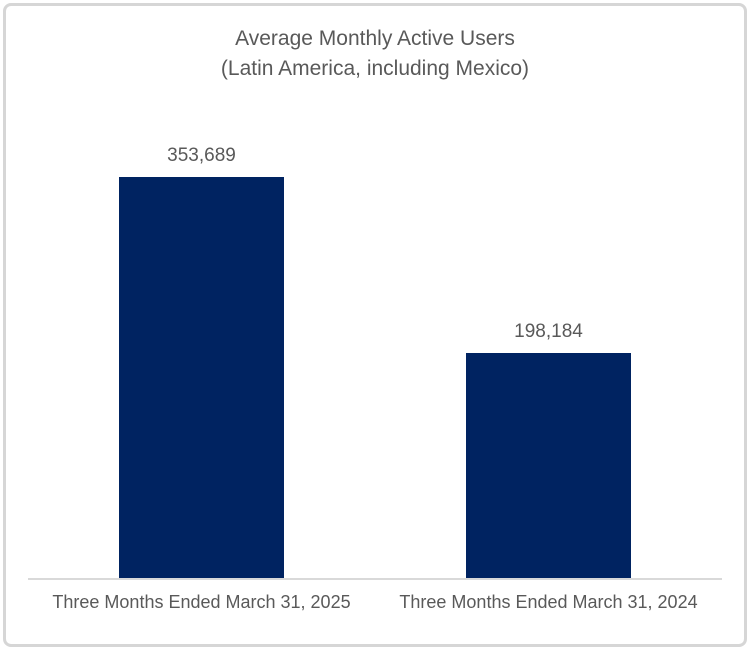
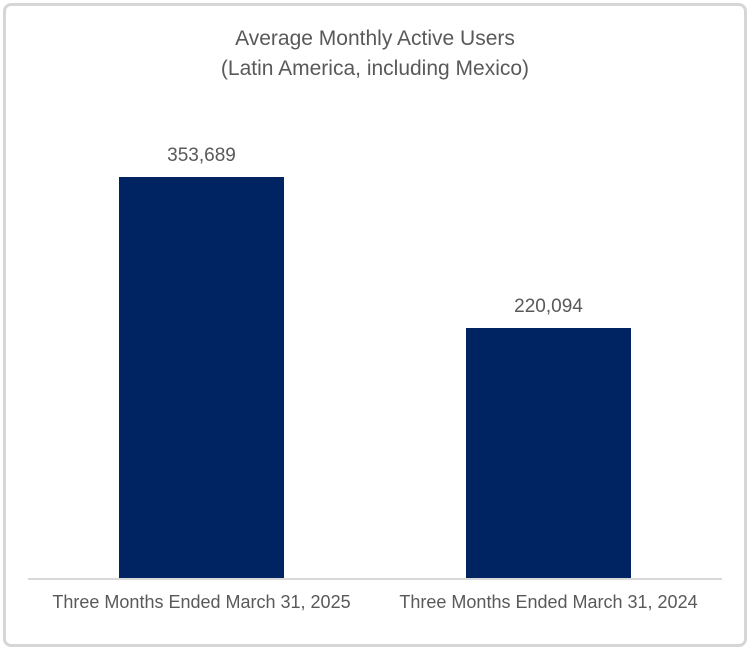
Three Months Ended March 31, 2024: 198,184 -> 220,094
